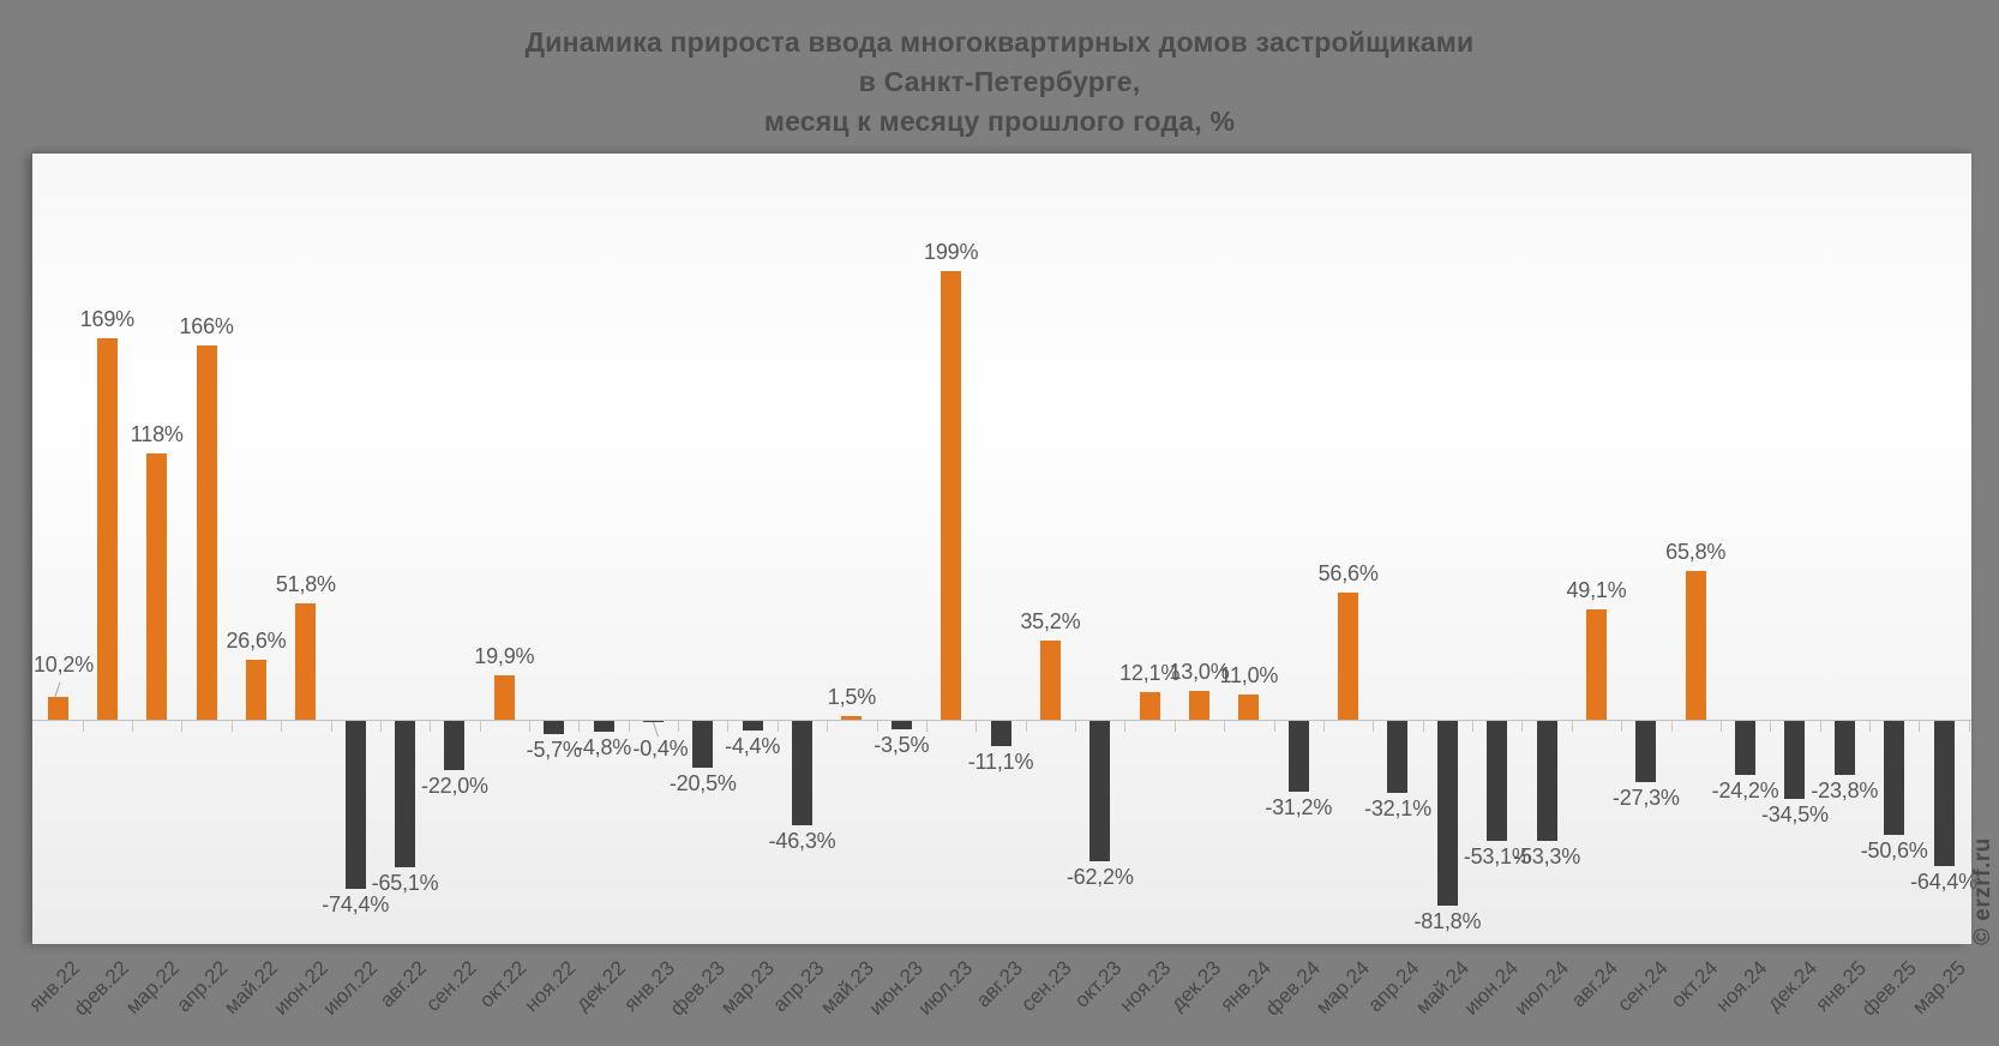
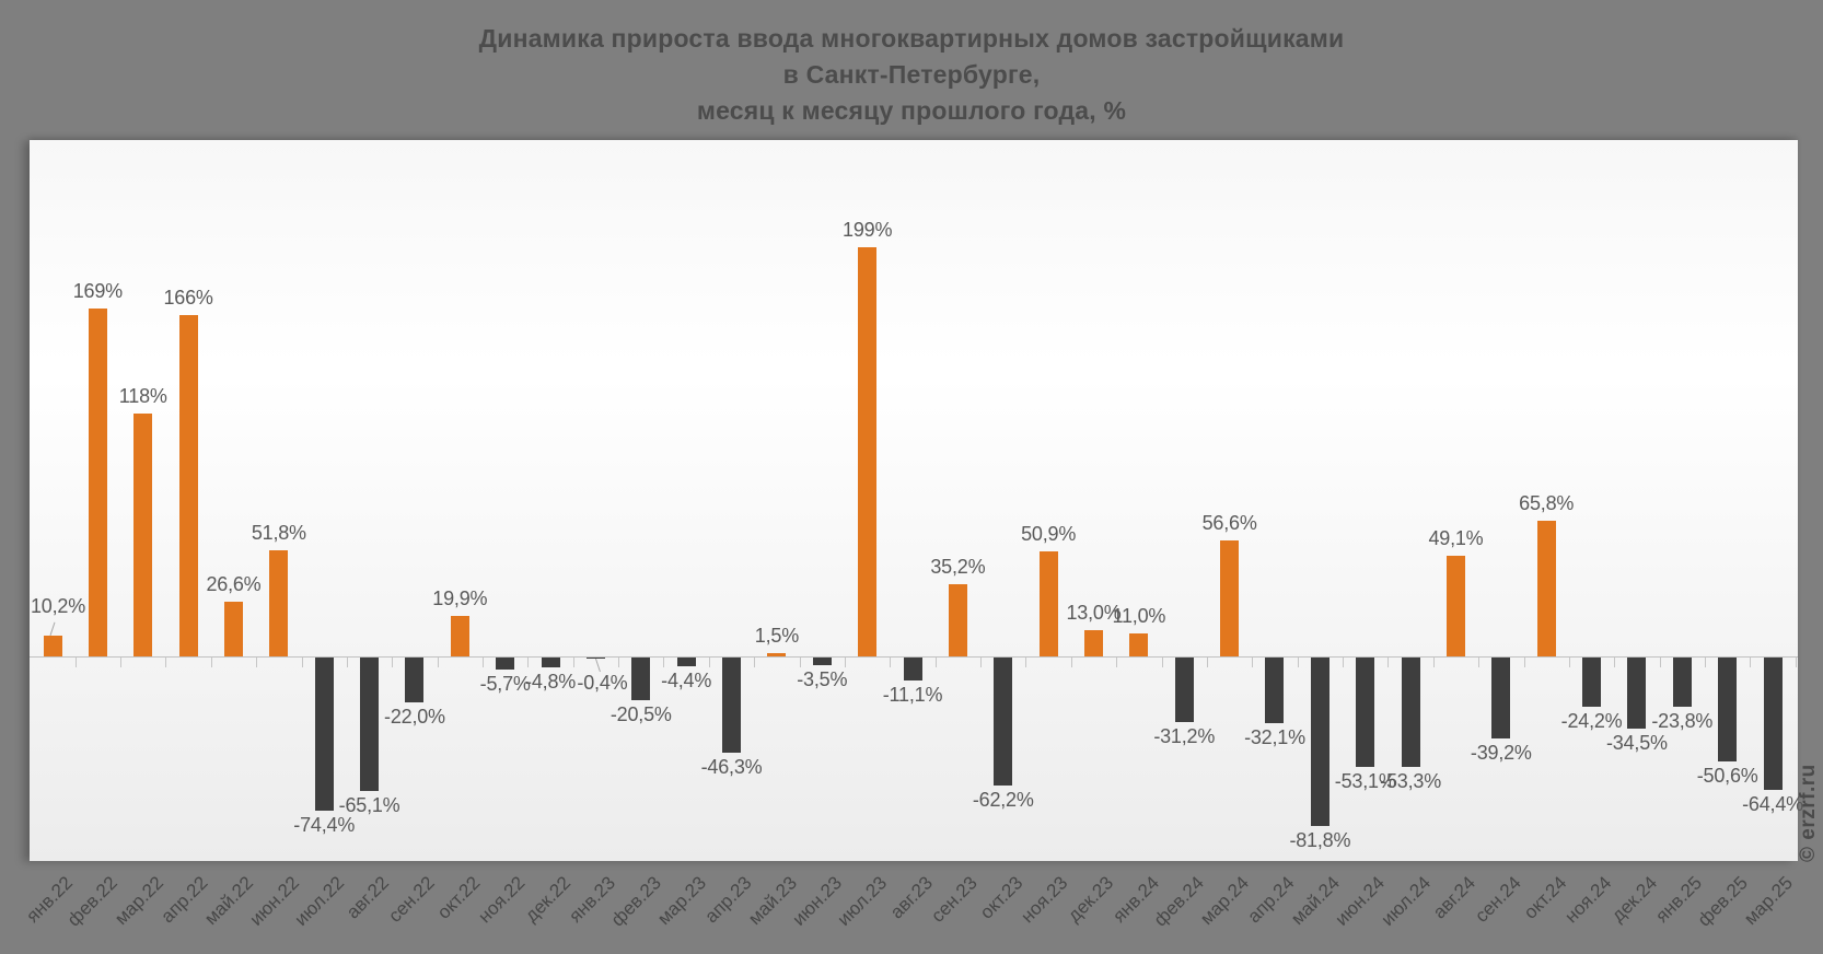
ноя.23: 12,1% -> 50,9%
сен.24: -27,3% -> -39,2%
